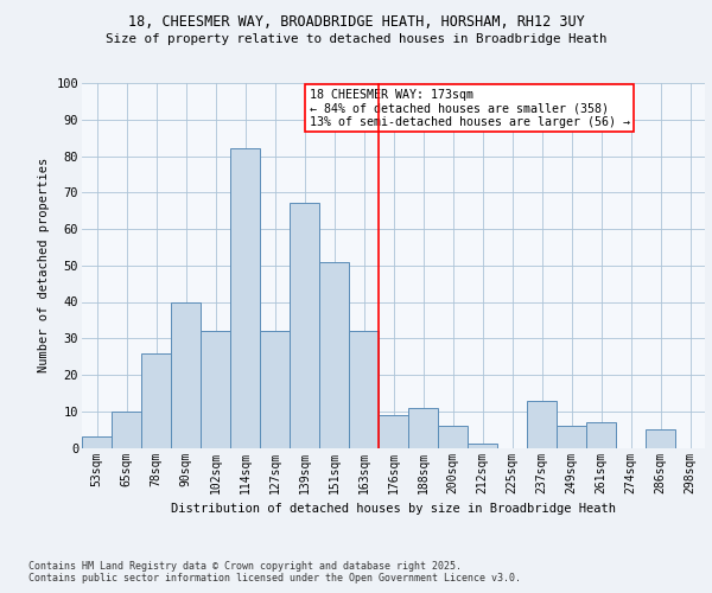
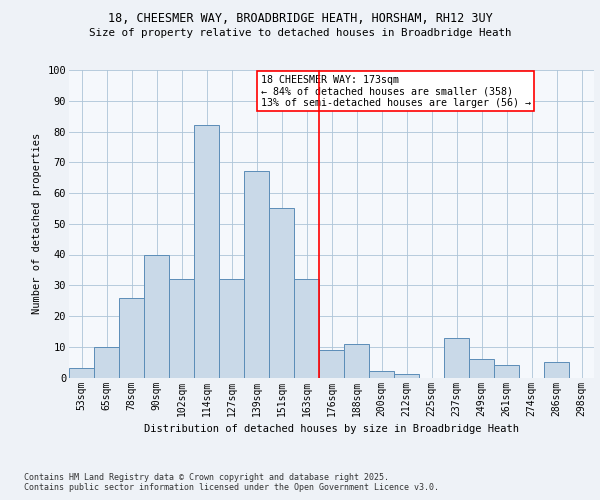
151sqm: 51 -> 55
200sqm: 6 -> 2
261sqm: 7 -> 4
